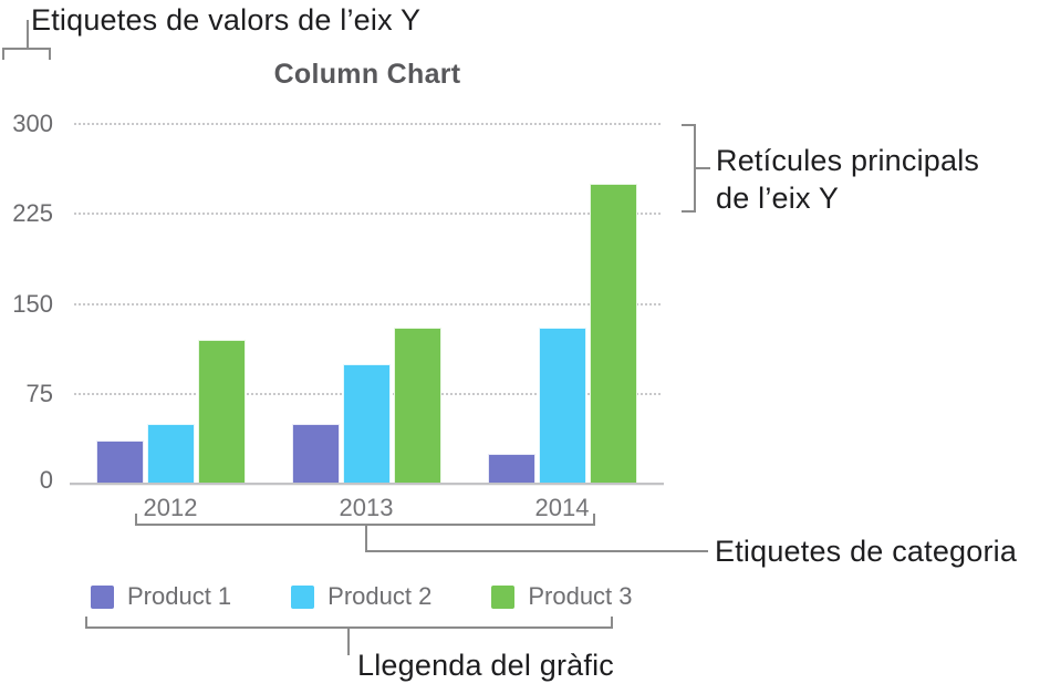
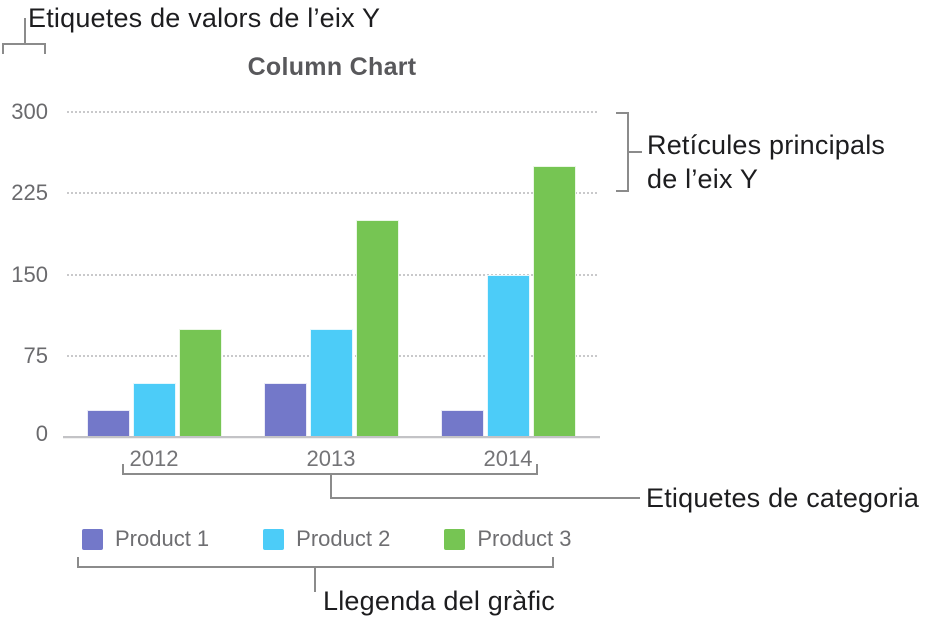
Product 1/2012: 36 -> 25
Product 3/2012: 120 -> 100
Product 3/2013: 130 -> 200
Product 2/2014: 130 -> 150
